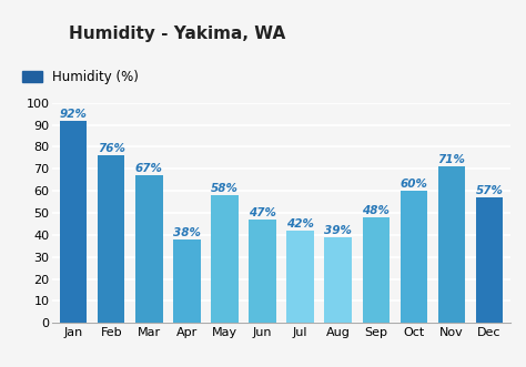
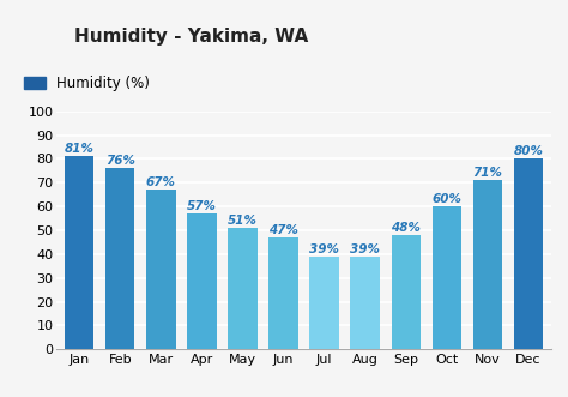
Jan: 92% -> 81%
Apr: 38% -> 57%
May: 58% -> 51%
Jul: 42% -> 39%
Dec: 57% -> 80%
